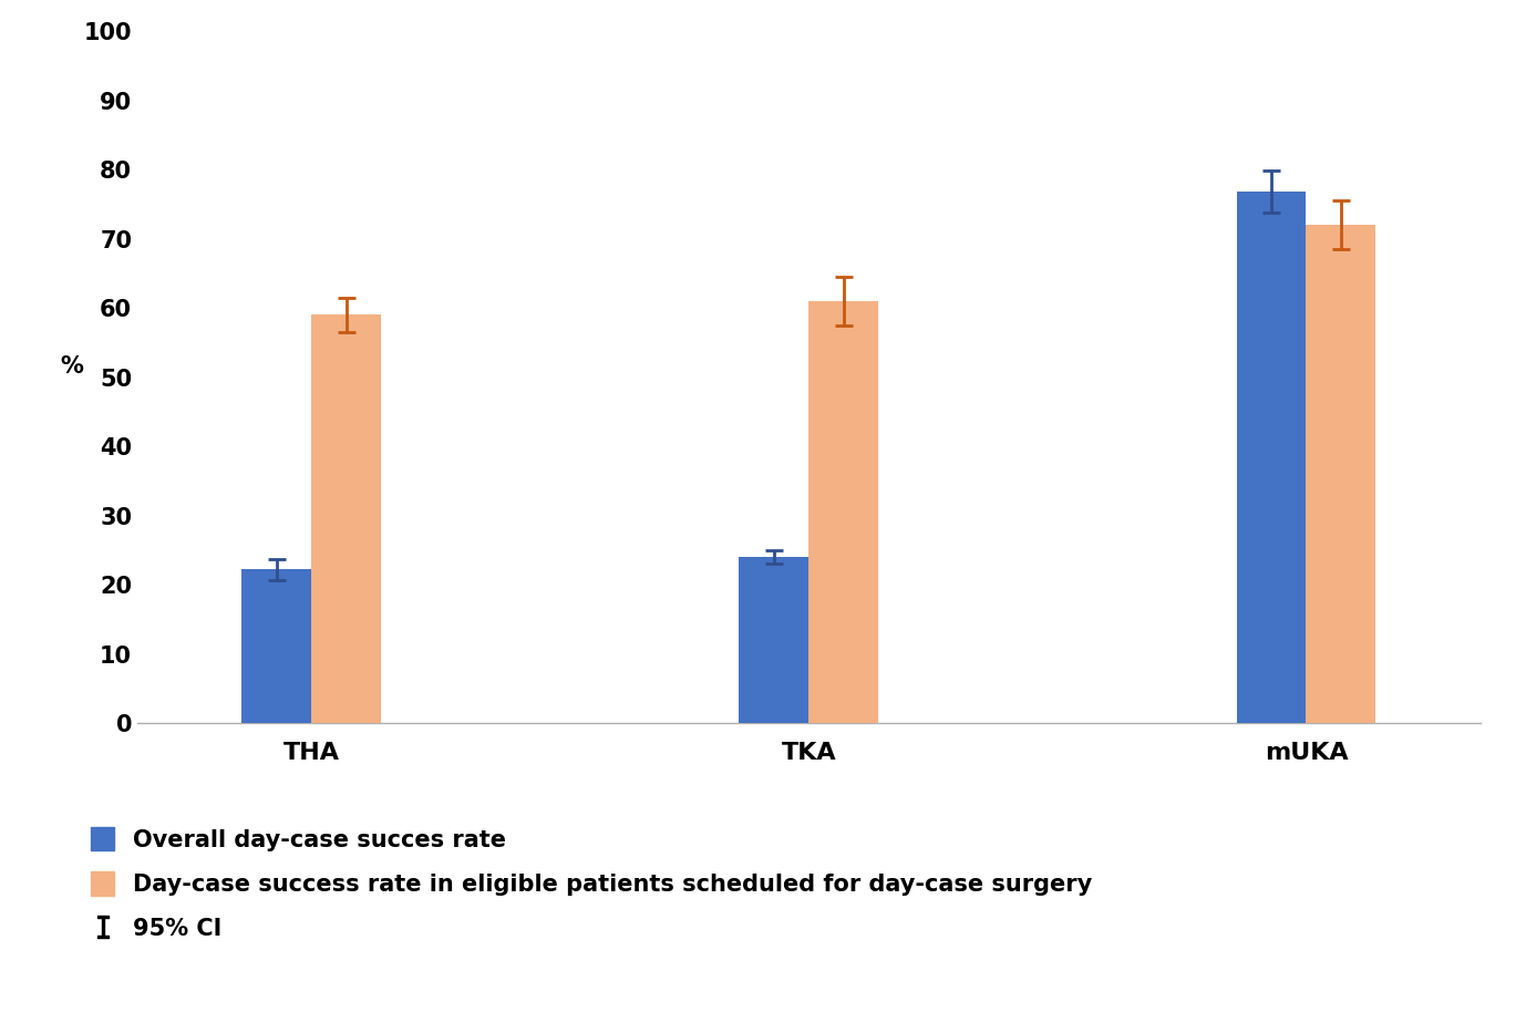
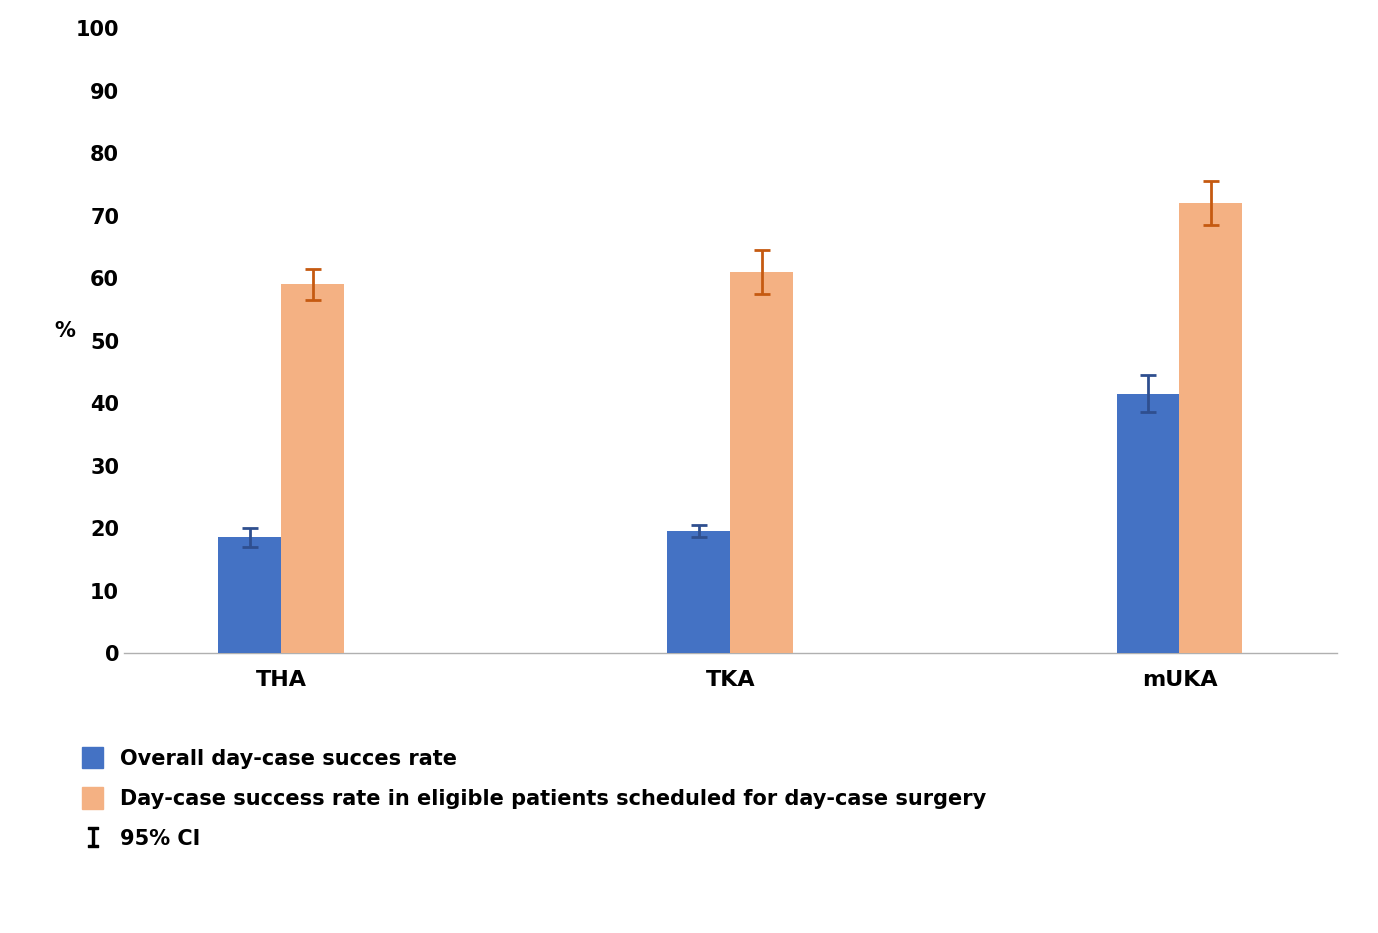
Overall day-case succes rate/THA: 22.2 -> 18.5
Overall day-case succes rate/TKA: 24.0 -> 19.5
Overall day-case succes rate/mUKA: 76.8 -> 41.5
